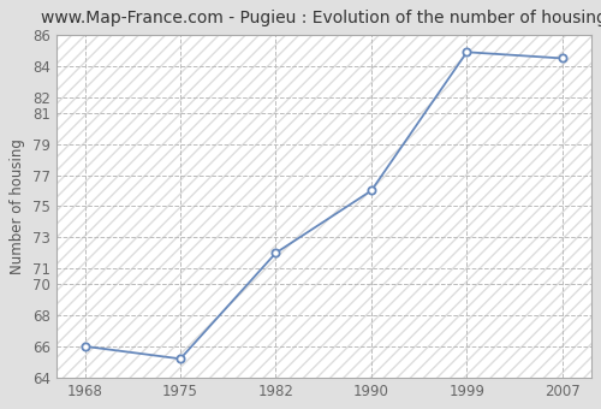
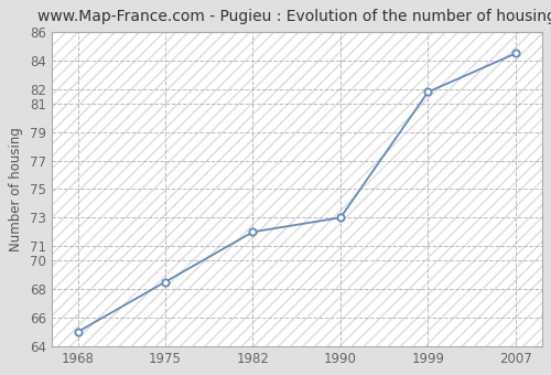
1968: 66.0 -> 65.0
1975: 65.2 -> 68.5
1990: 76.0 -> 73.0
1999: 84.9 -> 81.8
